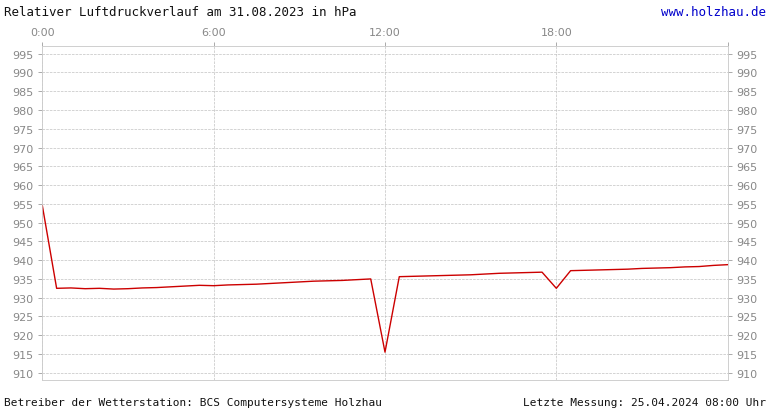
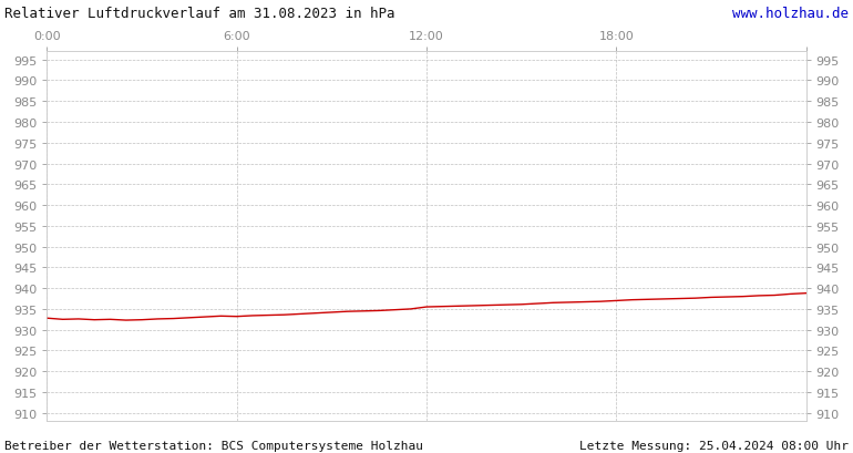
0:00: 954.5 -> 932.8
12:00: 915.5 -> 935.5
18:00: 932.5 -> 937.0
